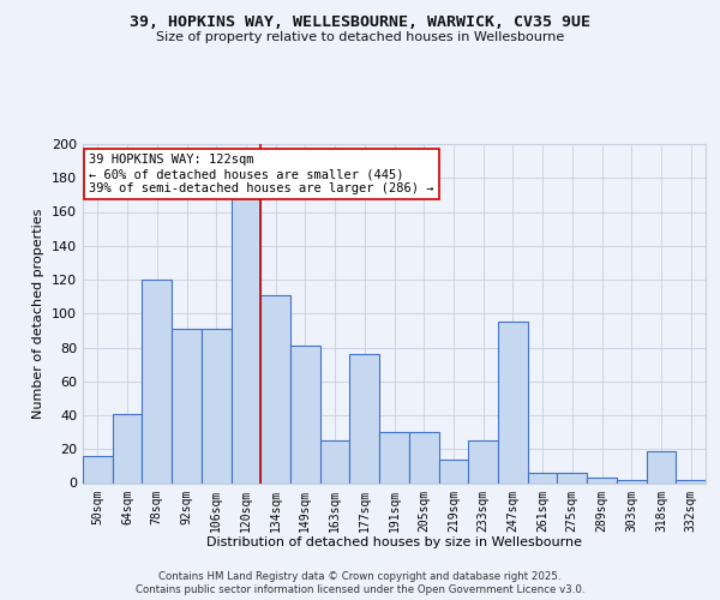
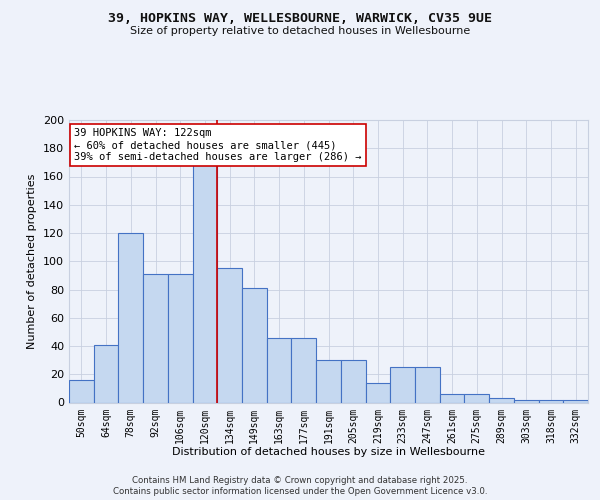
134sqm: 111 -> 95
163sqm: 25 -> 46
177sqm: 76 -> 46
247sqm: 95 -> 25
318sqm: 19 -> 2
